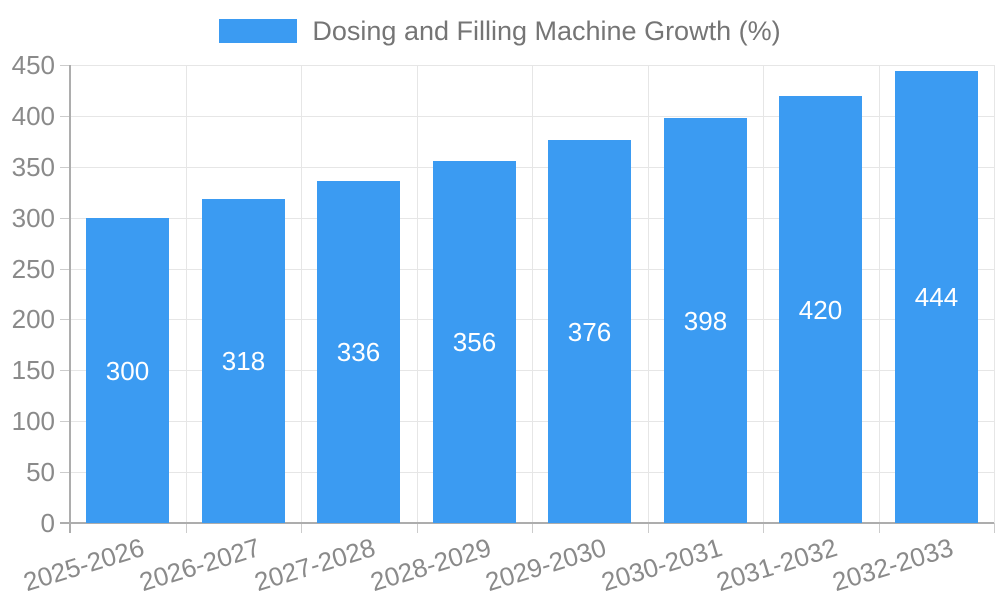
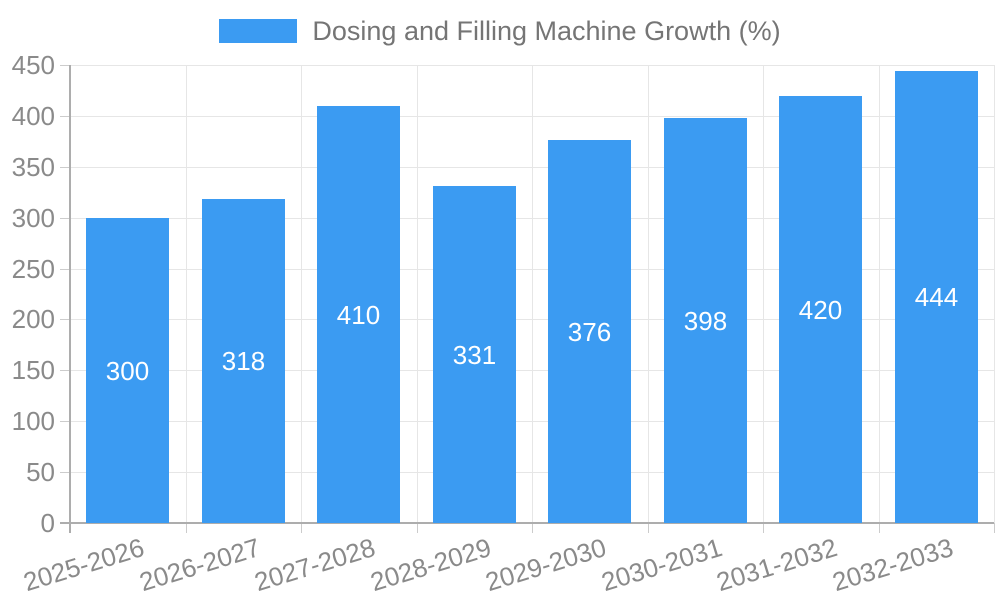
2027-2028: 336 -> 410
2028-2029: 356 -> 331
